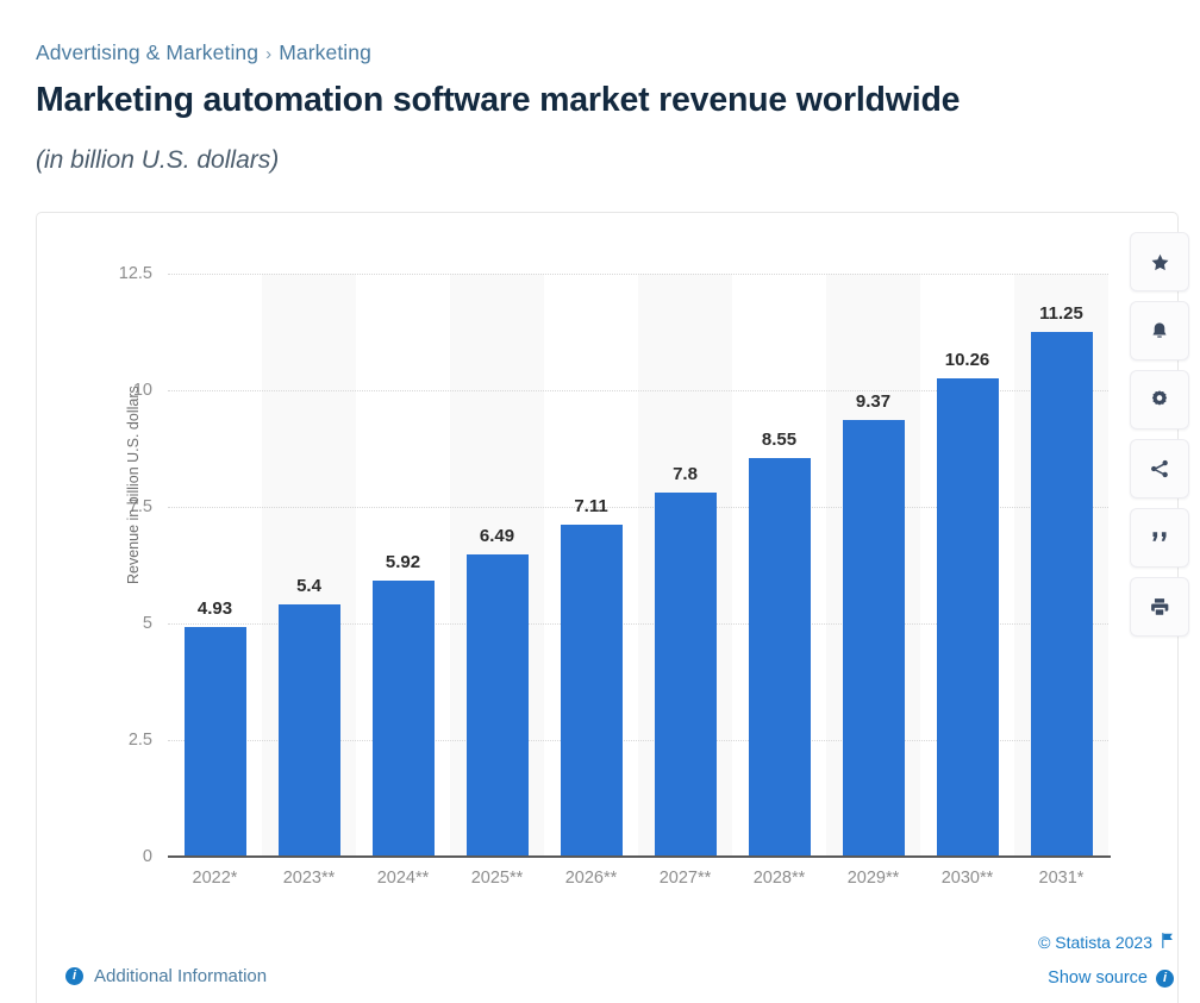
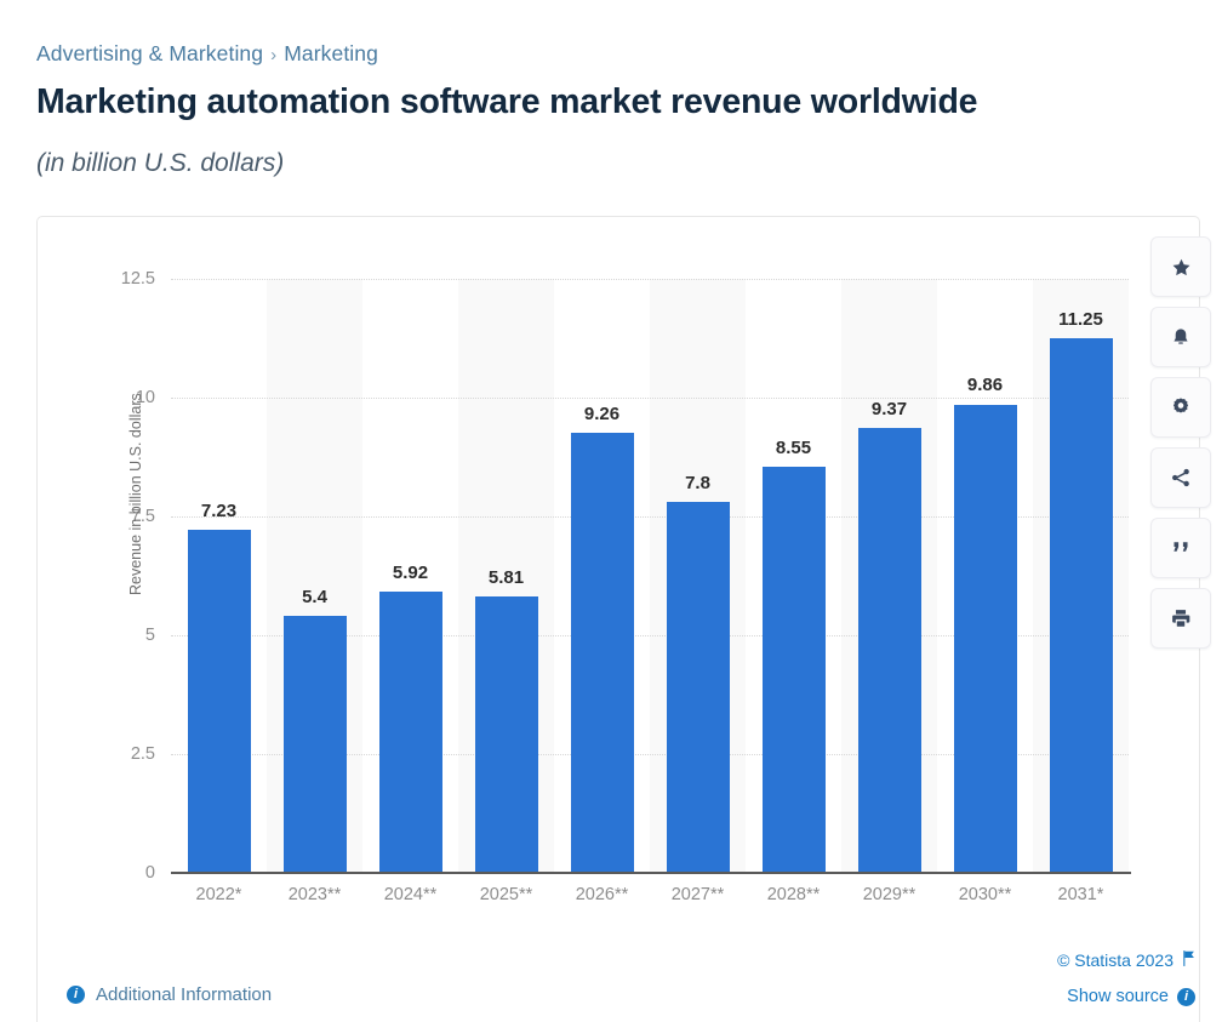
2022*: 4.93 -> 7.23
2025**: 6.49 -> 5.81
2026**: 7.11 -> 9.26
2030**: 10.26 -> 9.86
